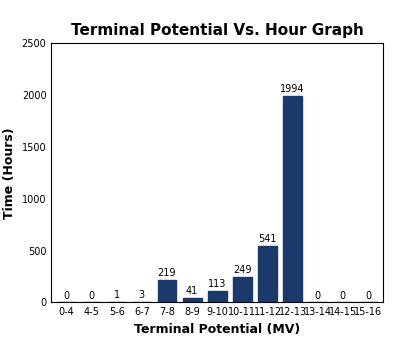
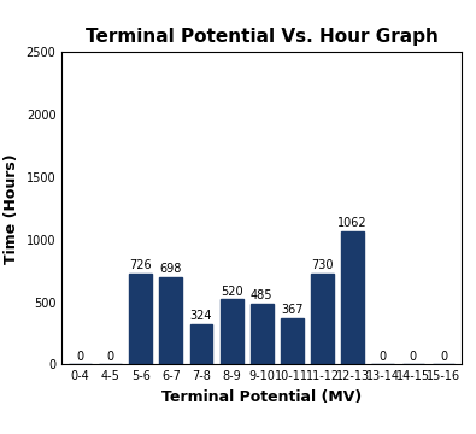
5-6: 1 -> 726
6-7: 3 -> 698
7-8: 219 -> 324
8-9: 41 -> 520
9-10: 113 -> 485
10-11: 249 -> 367
11-12: 541 -> 730
12-13: 1994 -> 1062
